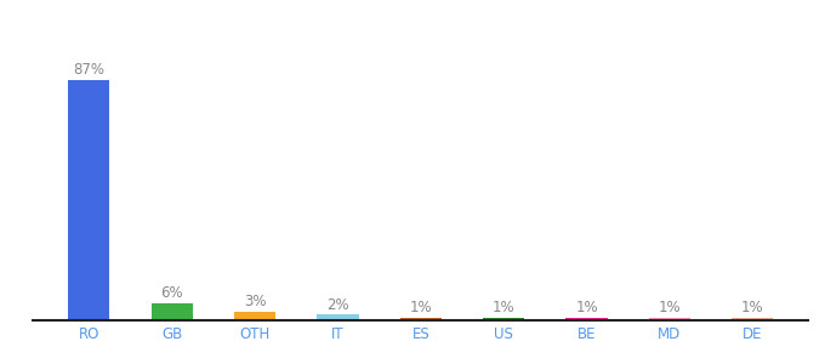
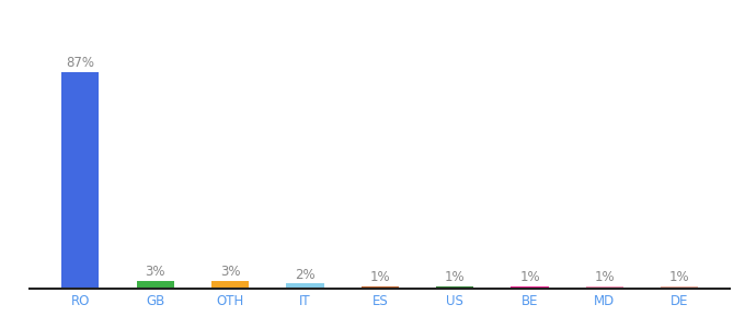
GB: 6% -> 3%
